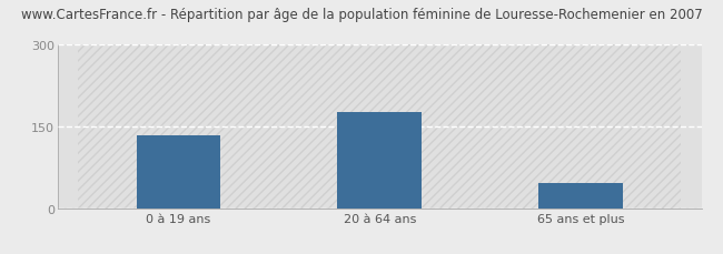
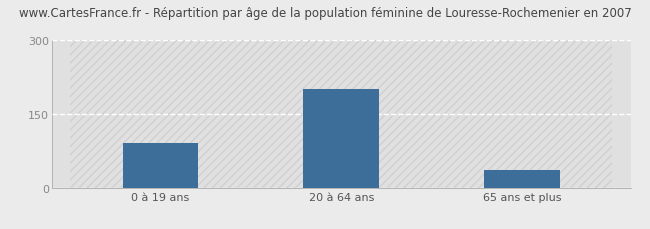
0 à 19 ans: 133 -> 90
20 à 64 ans: 176 -> 200
65 ans et plus: 47 -> 35
